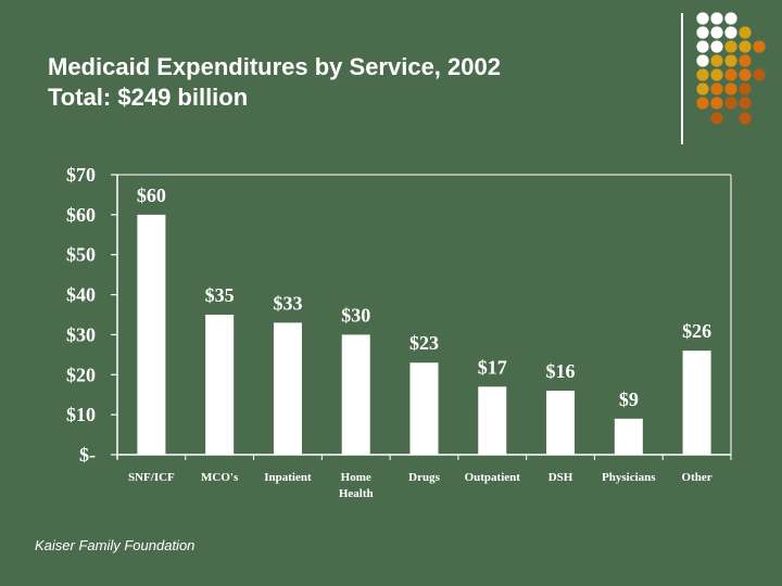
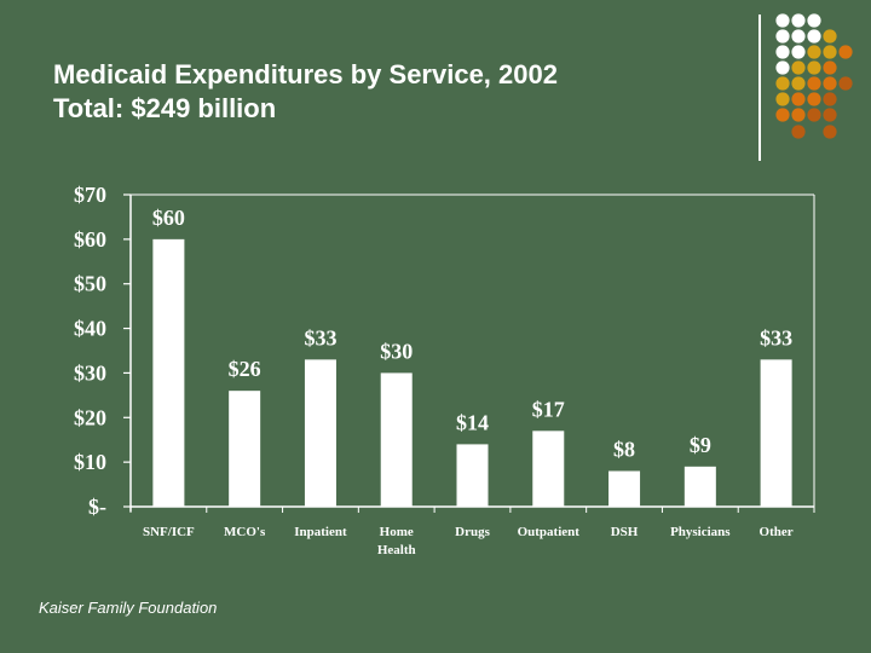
MCO's: $35 -> $26
Drugs: $23 -> $14
DSH: $16 -> $8
Other: $26 -> $33
